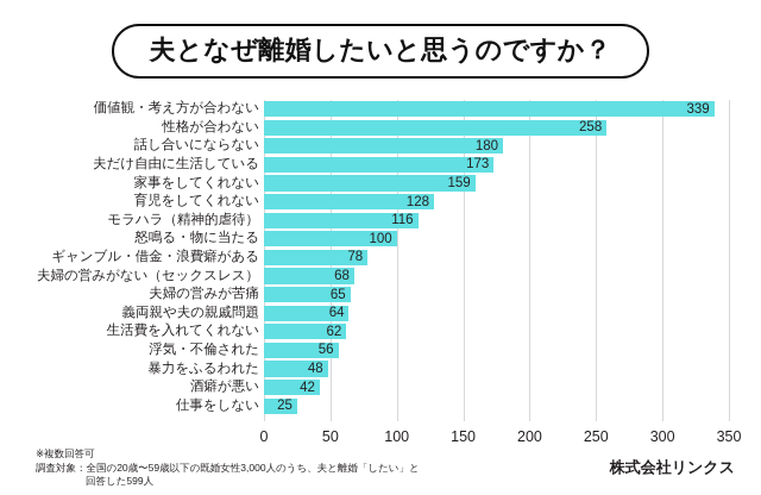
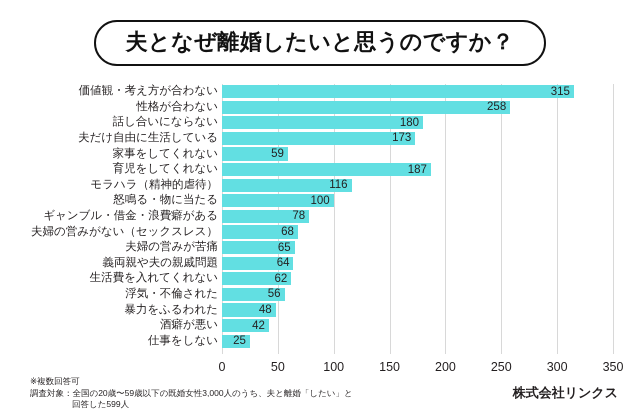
価値観・考え方が合わない: 339 -> 315
家事をしてくれない: 159 -> 59
育児をしてくれない: 128 -> 187
